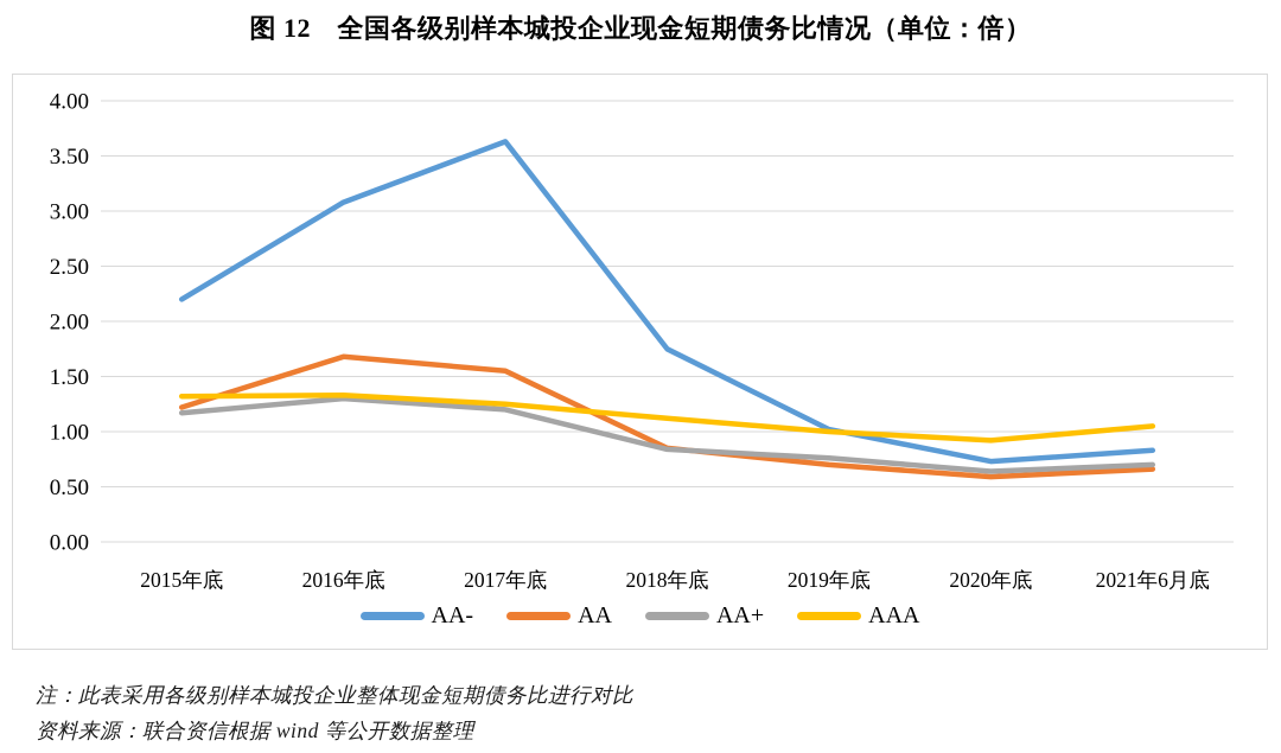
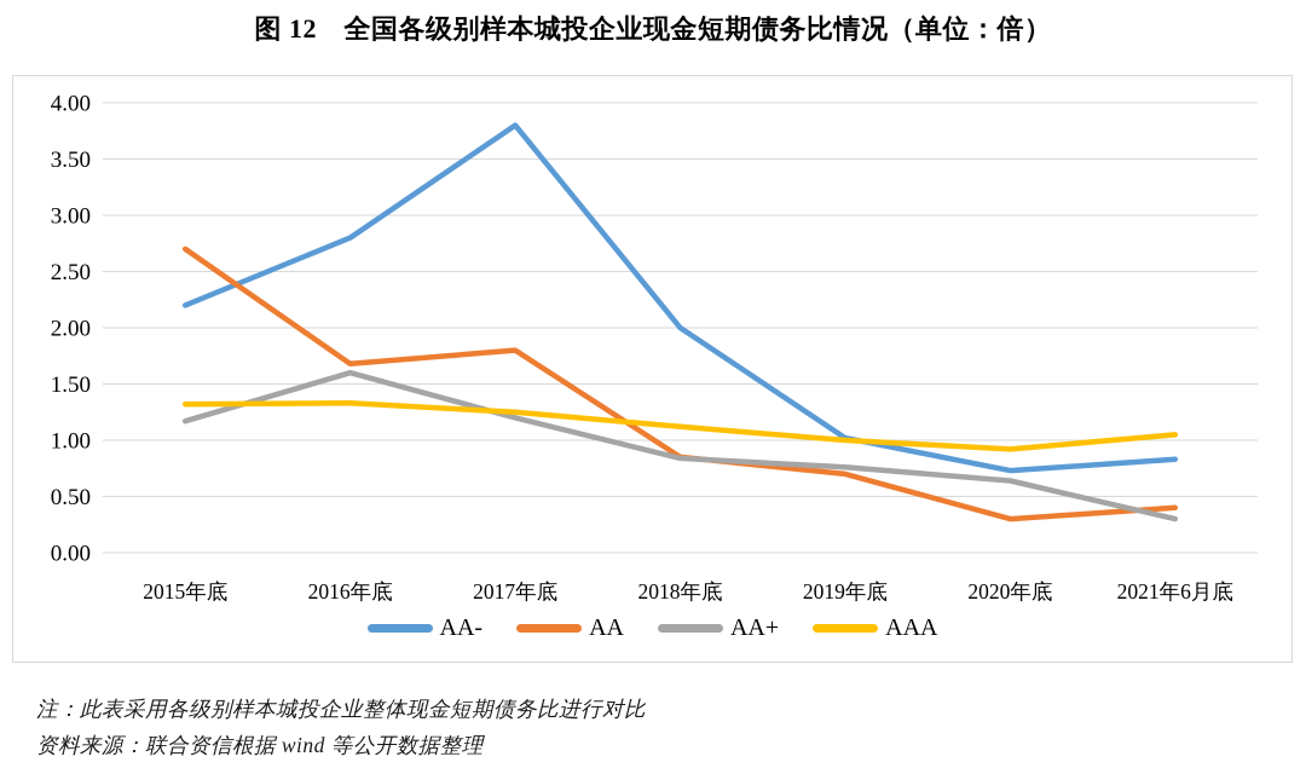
AA/2015年底: 1.2 -> 2.7
AA-/2016年底: 3.1 -> 2.8
AA+/2016年底: 1.3 -> 1.6
AA-/2017年底: 3.6 -> 3.8
AA/2017年底: 1.6 -> 1.8
AA-/2018年底: 1.8 -> 2.0
AA/2020年底: 0.6 -> 0.3
AA/2021年6月底: 0.7 -> 0.4
AA+/2021年6月底: 0.7 -> 0.3
